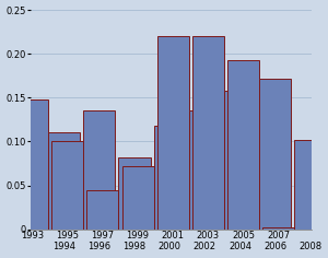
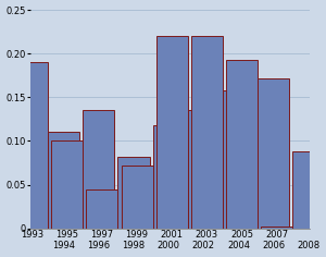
1993: 0.148 -> 0.190
2008: 0.102 -> 0.088
